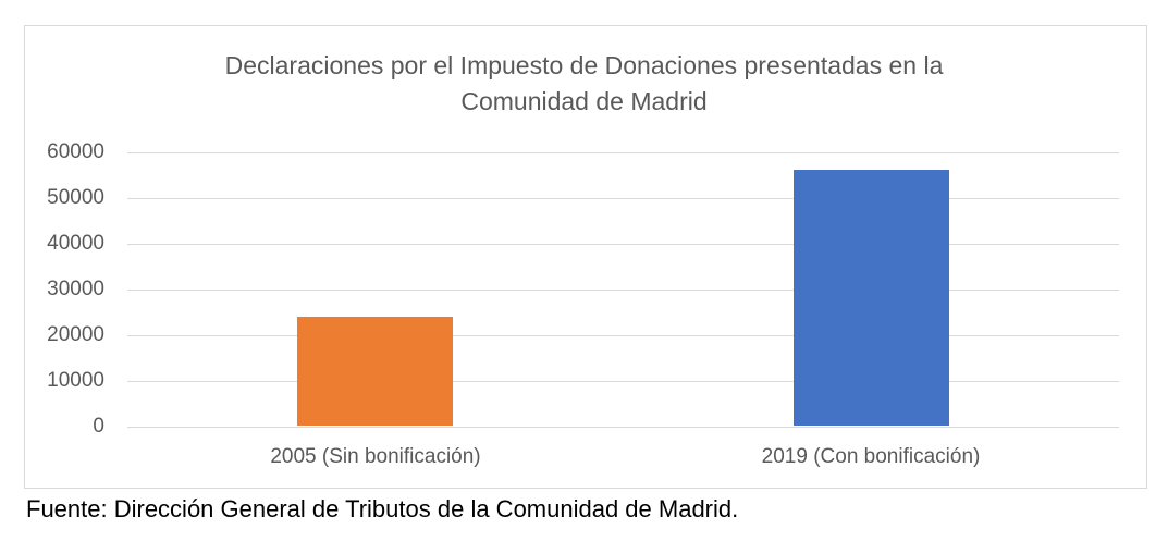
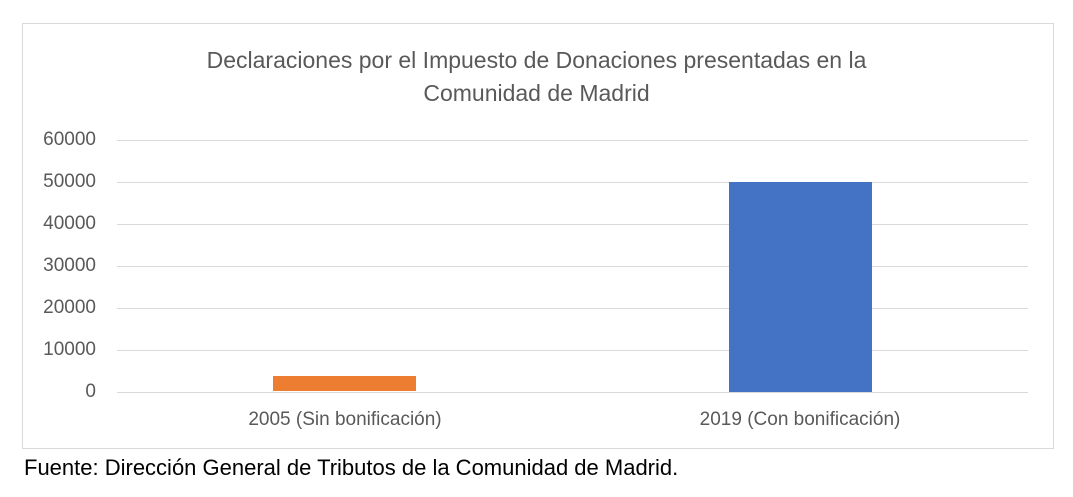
2005 (Sin bonificación): 24000 -> 4000
2019 (Con bonificación): 56000 -> 50000
